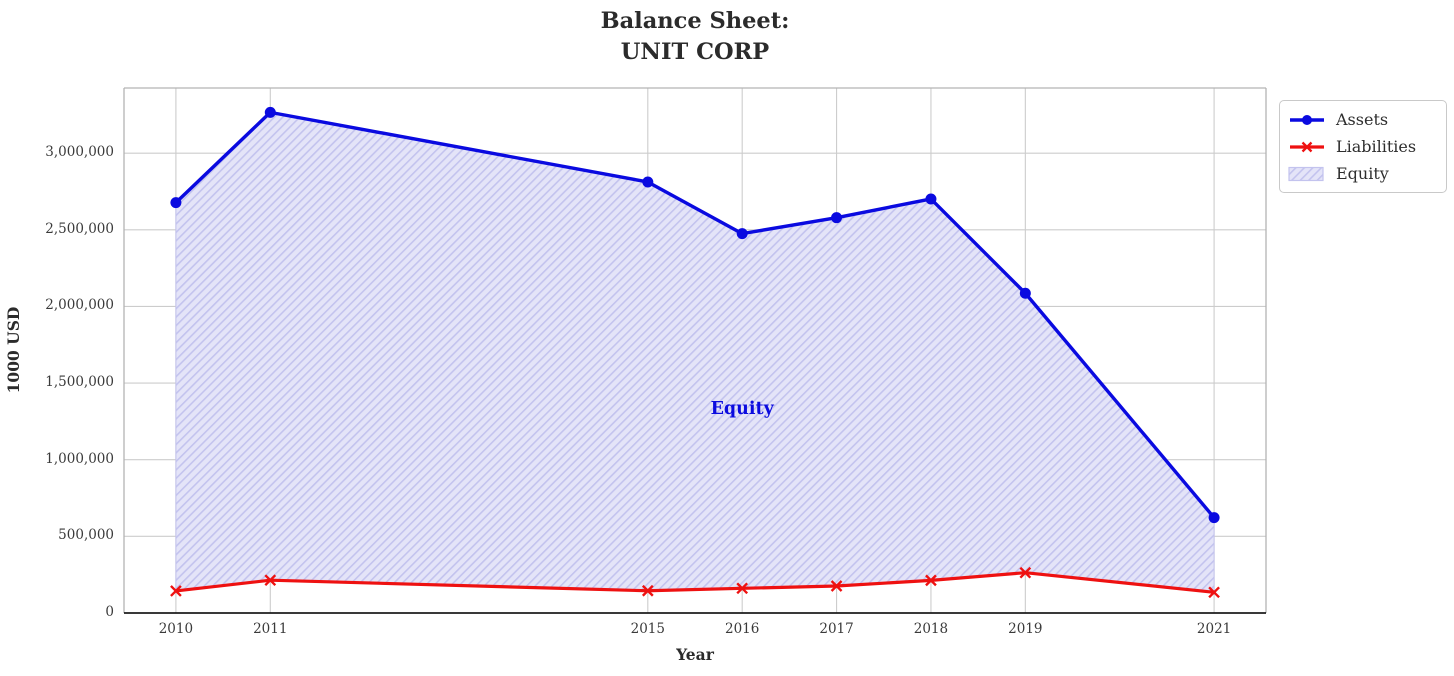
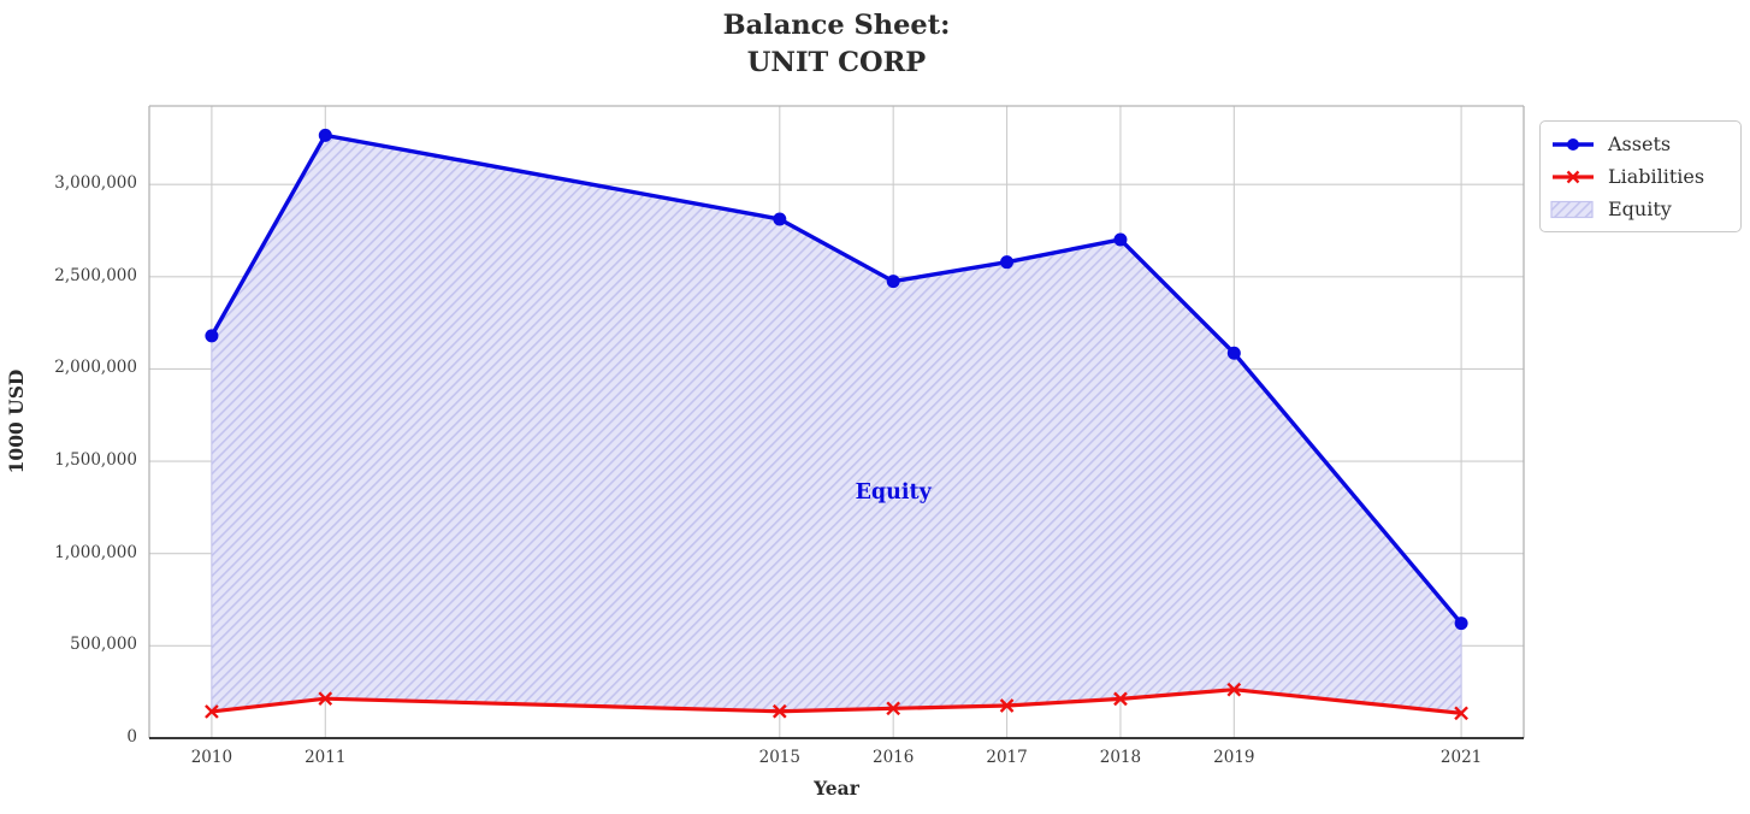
Assets/2010: 2680000 -> 2180000
